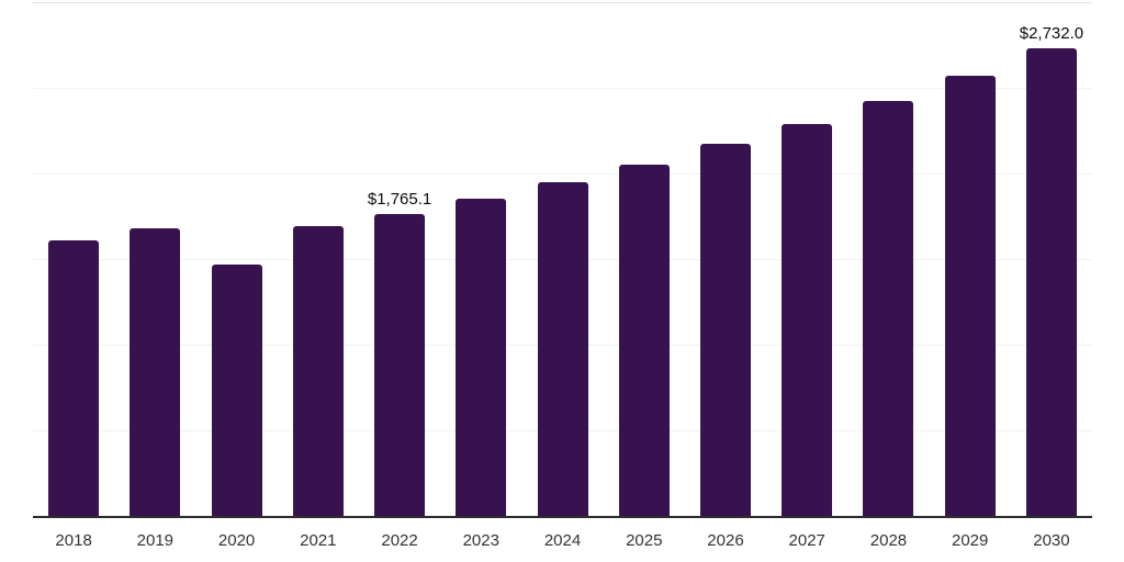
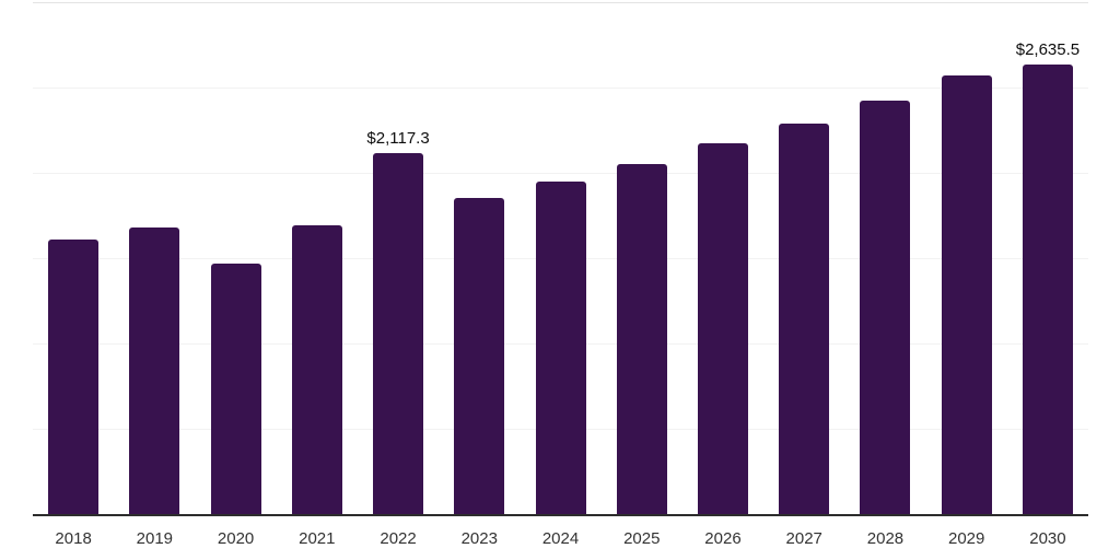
2022: $1,765.1 -> $2,117.3
2030: $2,732.0 -> $2,635.5
